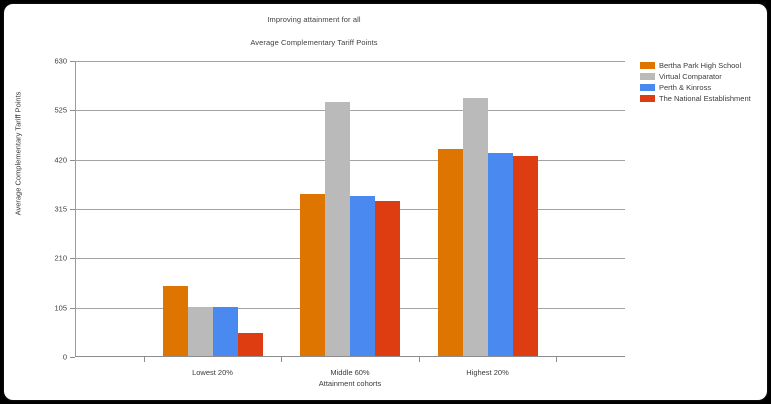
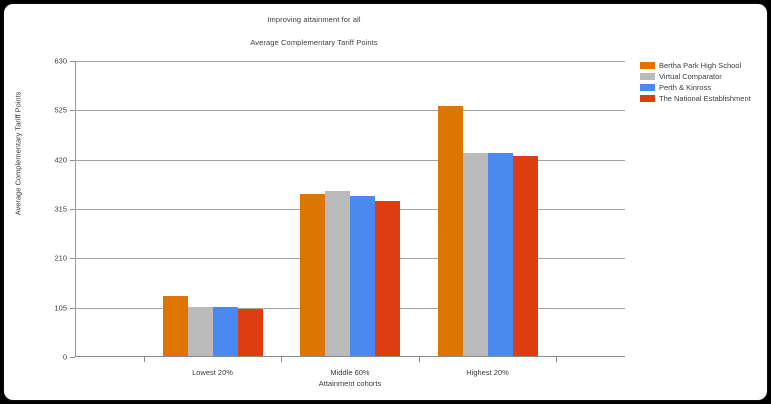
Bertha Park High School/Lowest 20%: 150 -> 130
The National Establishment/Lowest 20%: 50 -> 100
Virtual Comparator/Middle 60%: 540 -> 350
Bertha Park High School/Highest 20%: 440 -> 530
Virtual Comparator/Highest 20%: 550 -> 430
